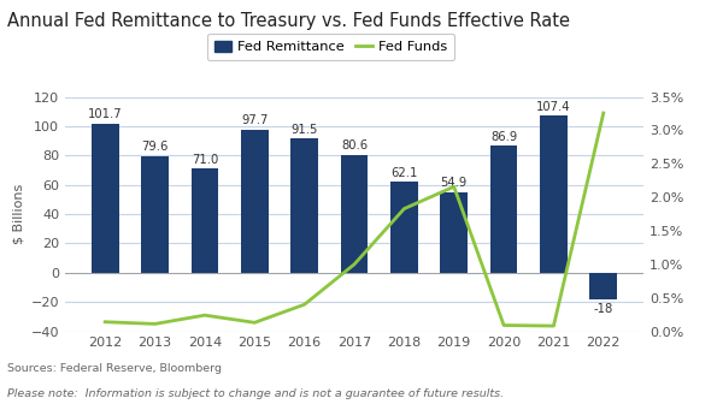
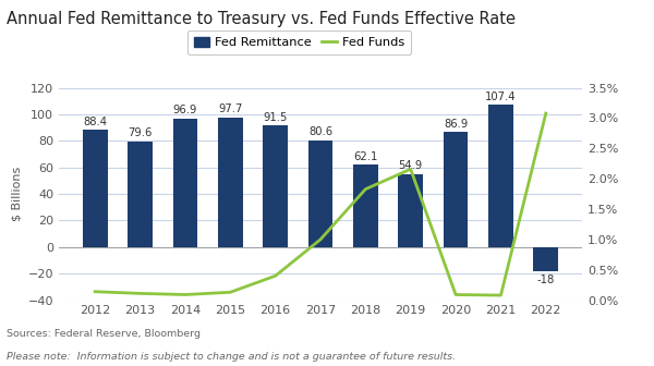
Fed Remittance/2012: 101.7 -> 88.4
Fed Remittance/2014: 71.0 -> 96.9
Fed Funds/2014: 0.24% -> 0.09%
Fed Funds/2022: 3.26% -> 3.08%
